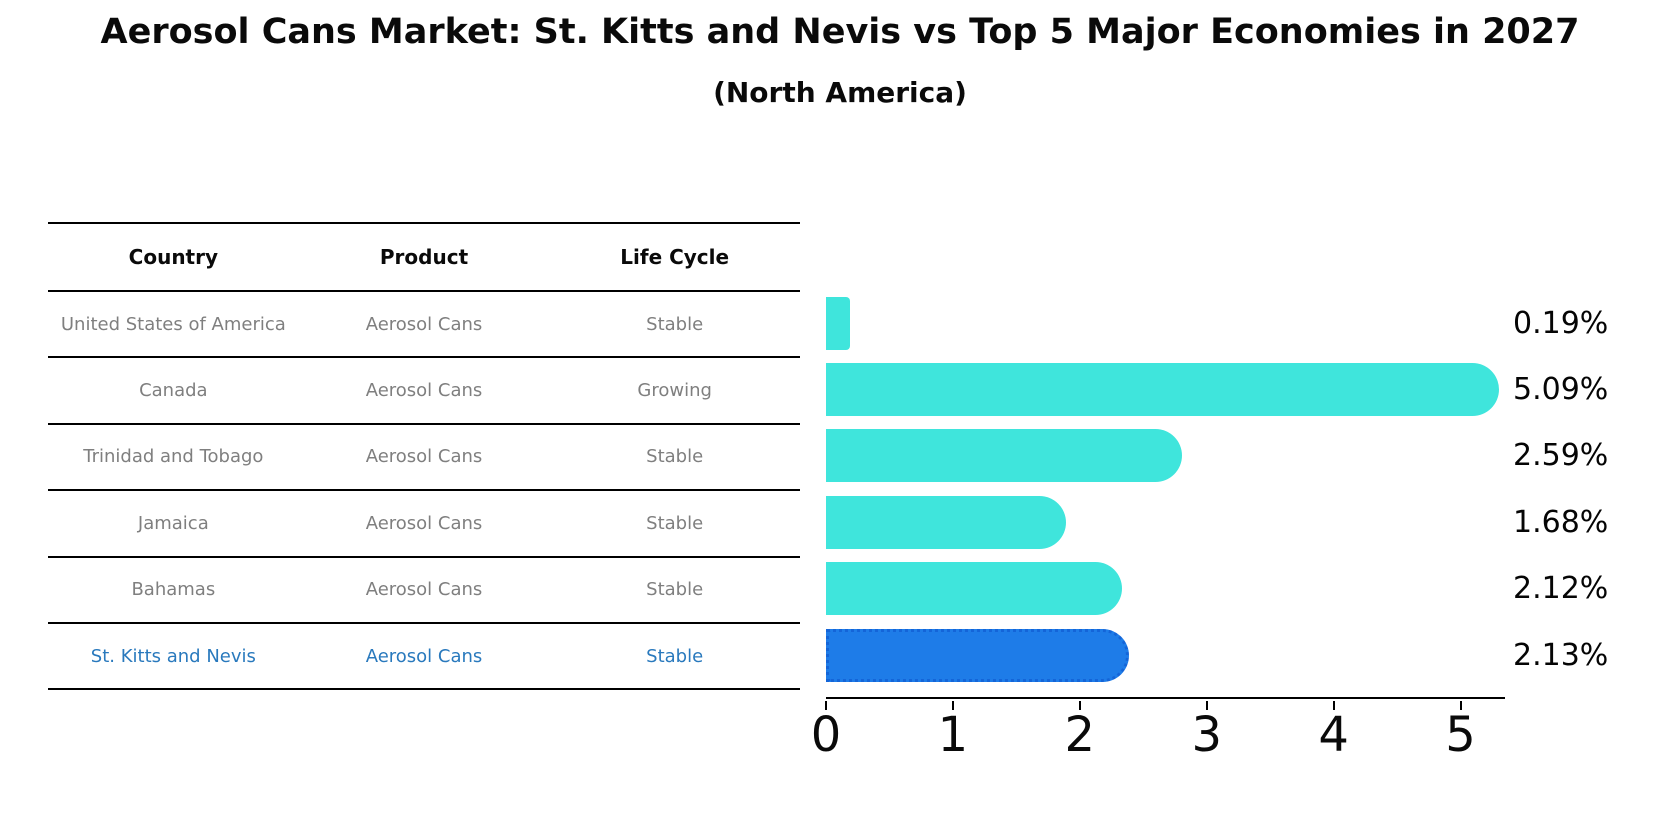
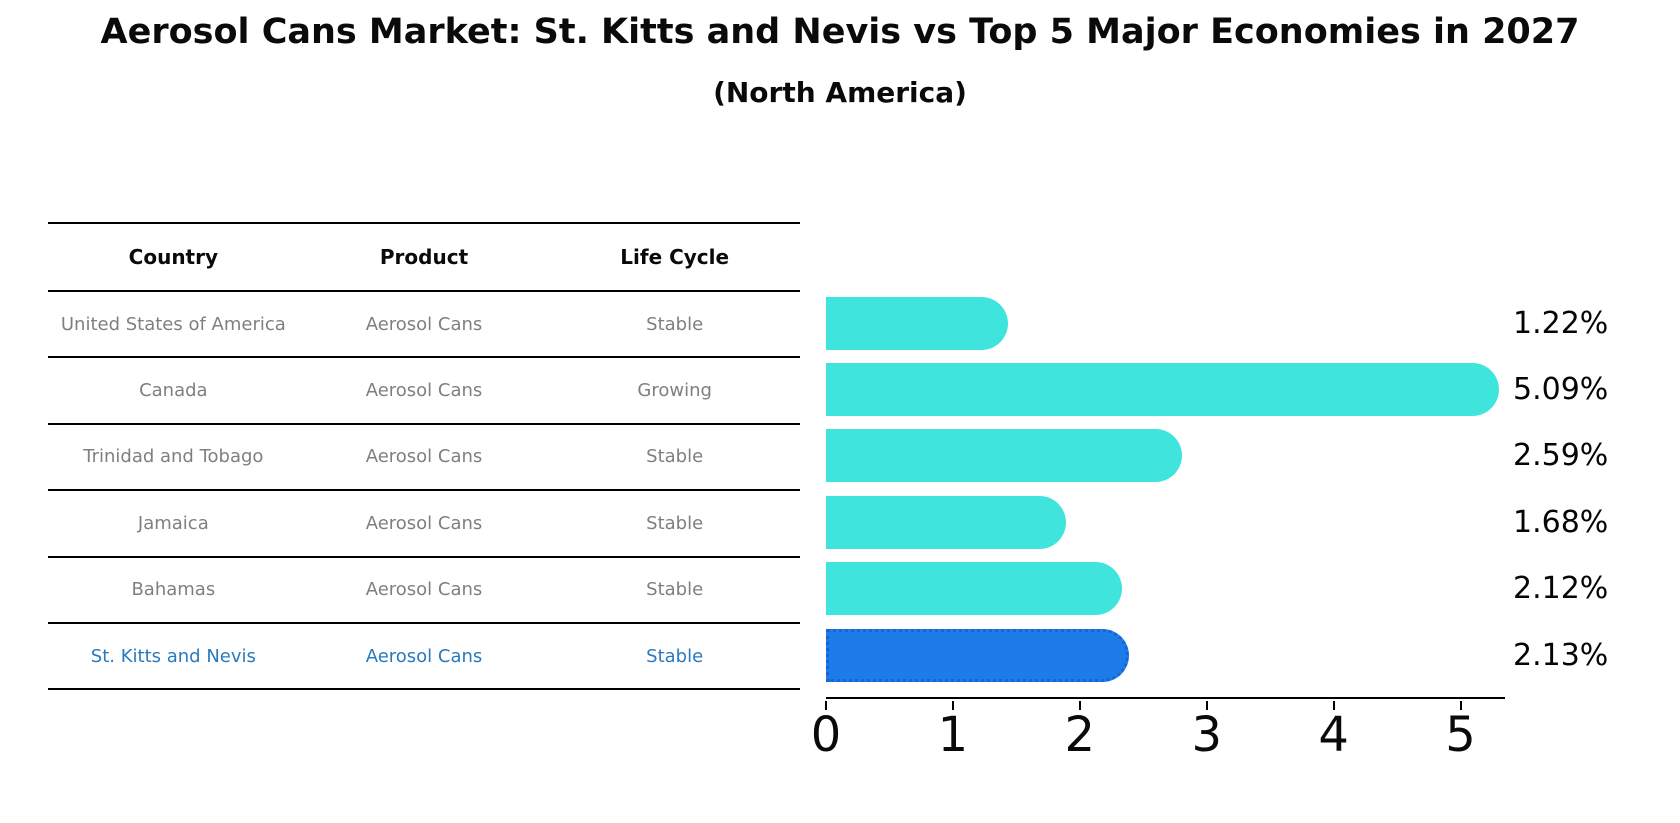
United States of America: 0.19% -> 1.22%
